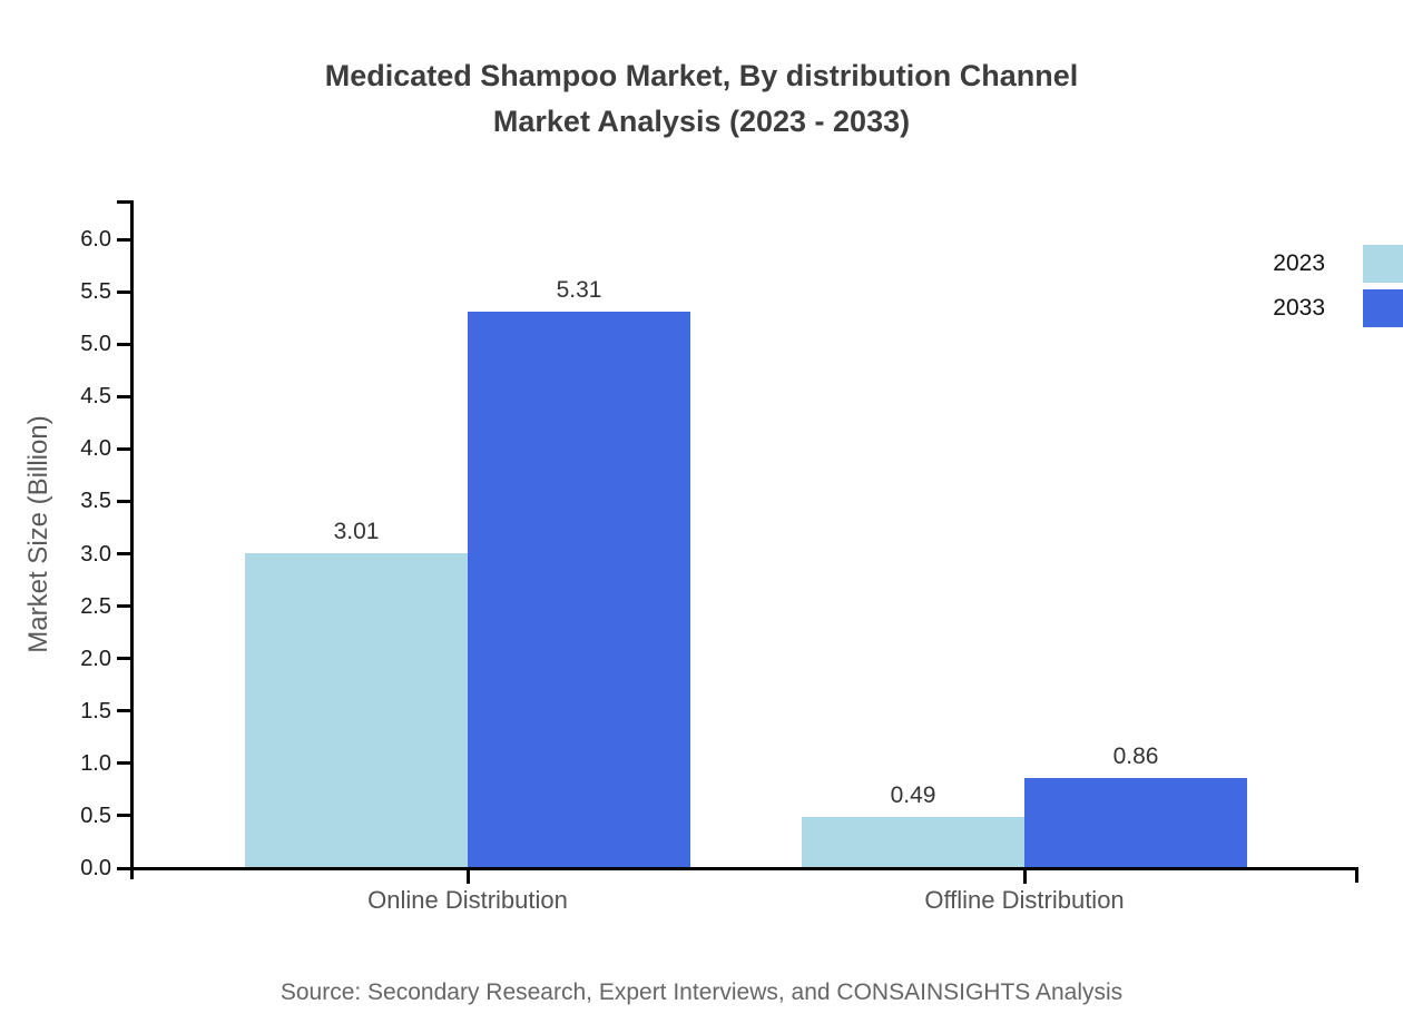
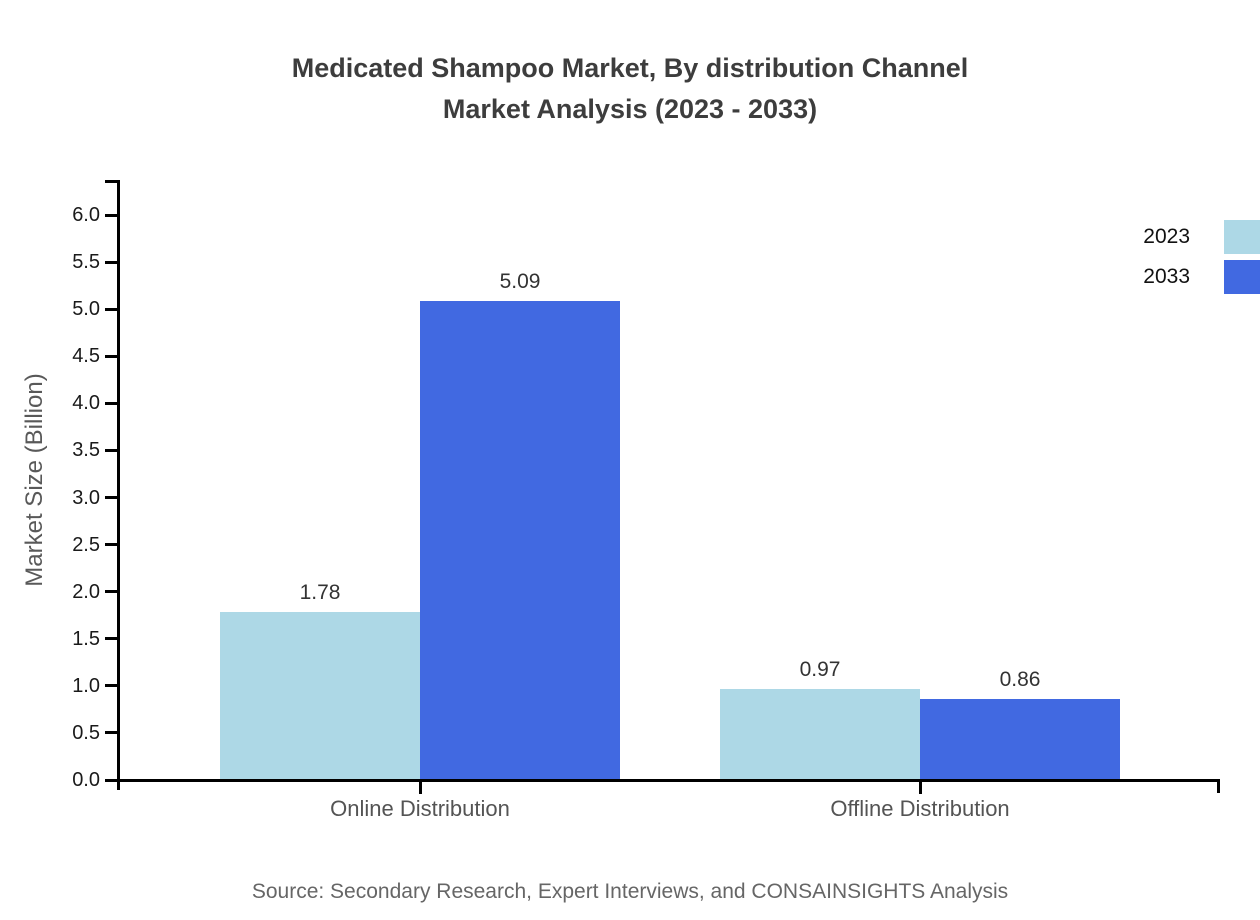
2023/Online Distribution: 3.01 -> 1.78
2033/Online Distribution: 5.31 -> 5.09
2023/Offline Distribution: 0.49 -> 0.97
